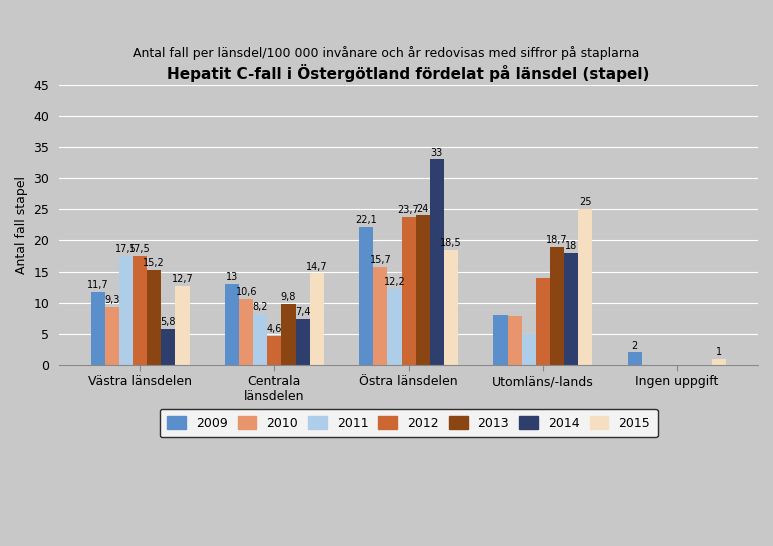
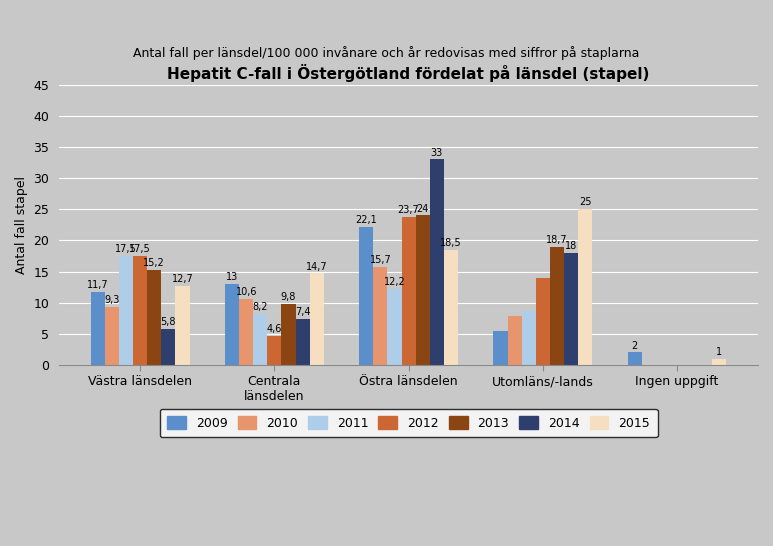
2009/Utomläns/-lands: 8.0 -> 5.4
2011/Utomläns/-lands: 5.0 -> 8.6
